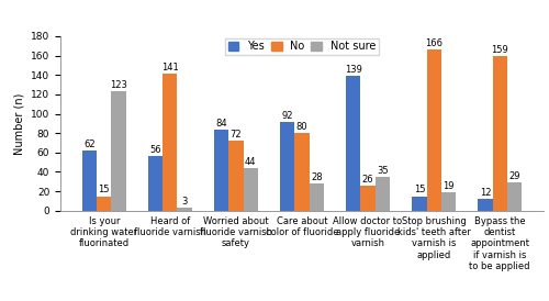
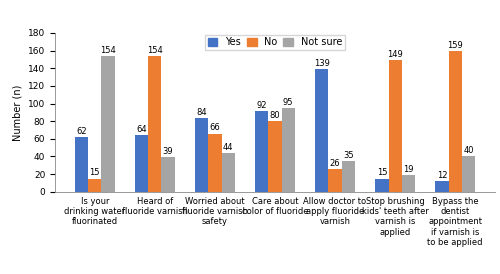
Not sure/Is your drinking water fluorinated: 123 -> 154
Yes/Heard of fluoride varnish: 56 -> 64
No/Heard of fluoride varnish: 141 -> 154
Not sure/Heard of fluoride varnish: 3 -> 39
No/Worried about fluoride varnish safety: 72 -> 66
Not sure/Care about color of fluoride: 28 -> 95
No/Stop brushing kids' teeth after varnish is applied: 166 -> 149
Not sure/Bypass the dentist appointment if varnish is to be applied: 29 -> 40
